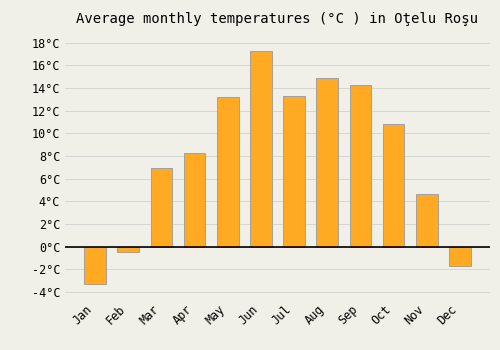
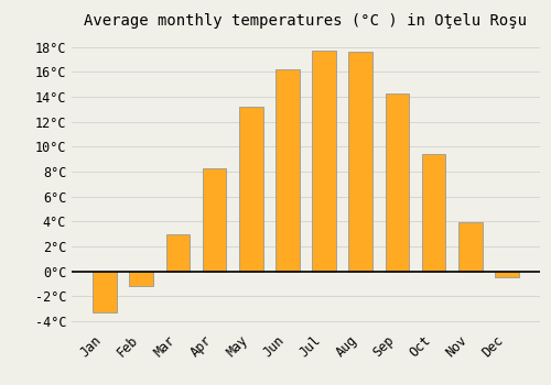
Feb: -0.5°C -> -1.2°C
Mar: 6.9°C -> 3.0°C
Jun: 17.3°C -> 16.2°C
Jul: 13.3°C -> 17.7°C
Aug: 14.9°C -> 17.6°C
Oct: 10.8°C -> 9.4°C
Nov: 4.6°C -> 3.9°C
Dec: -1.7°C -> -0.5°C
